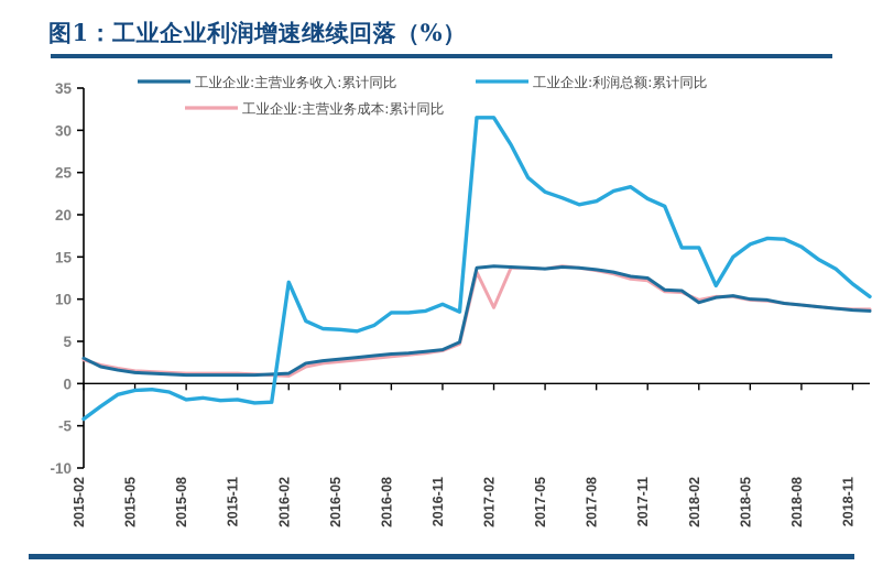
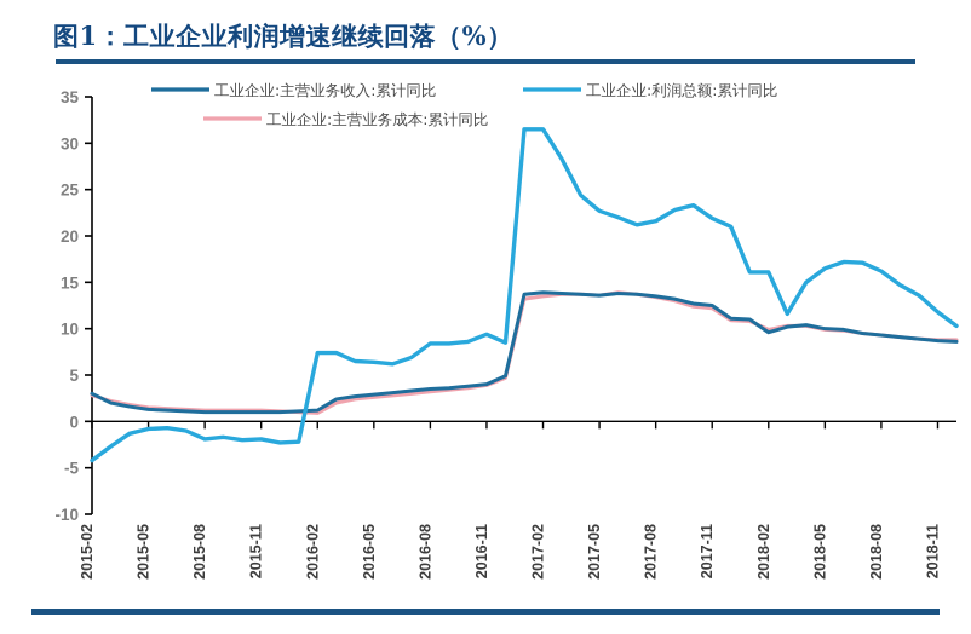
工业企业:利润总额:累计同比/2016-02: 12 -> 7
工业企业:主营业务成本:累计同比/2017-02: 9 -> 14
